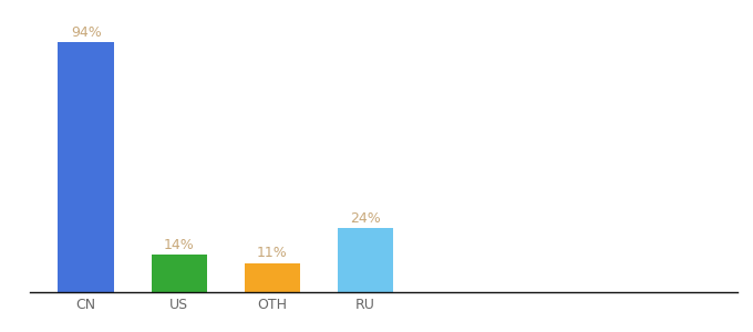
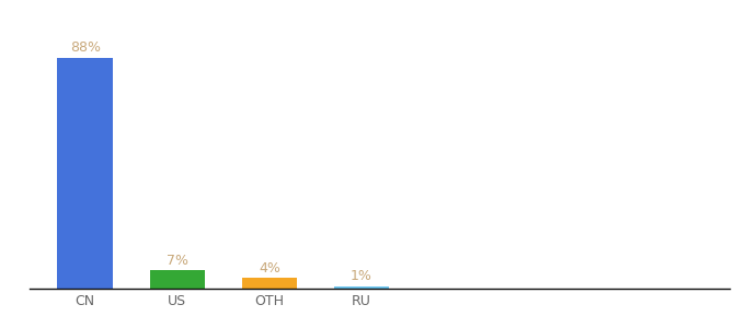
CN: 94% -> 88%
US: 14% -> 7%
OTH: 11% -> 4%
RU: 24% -> 1%
